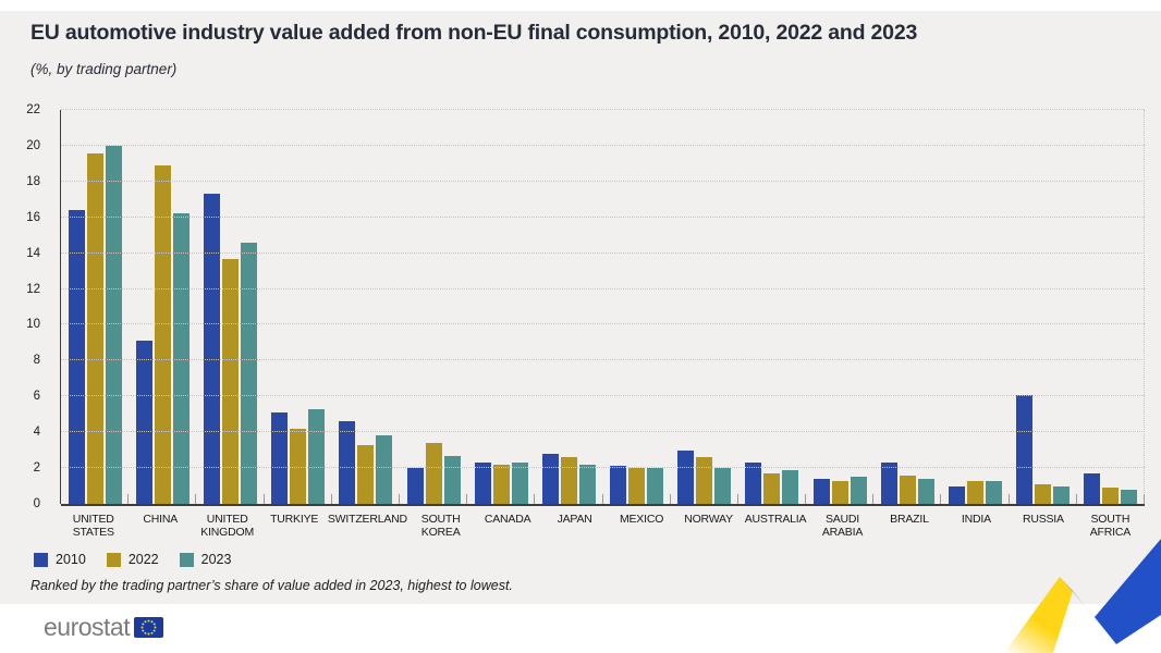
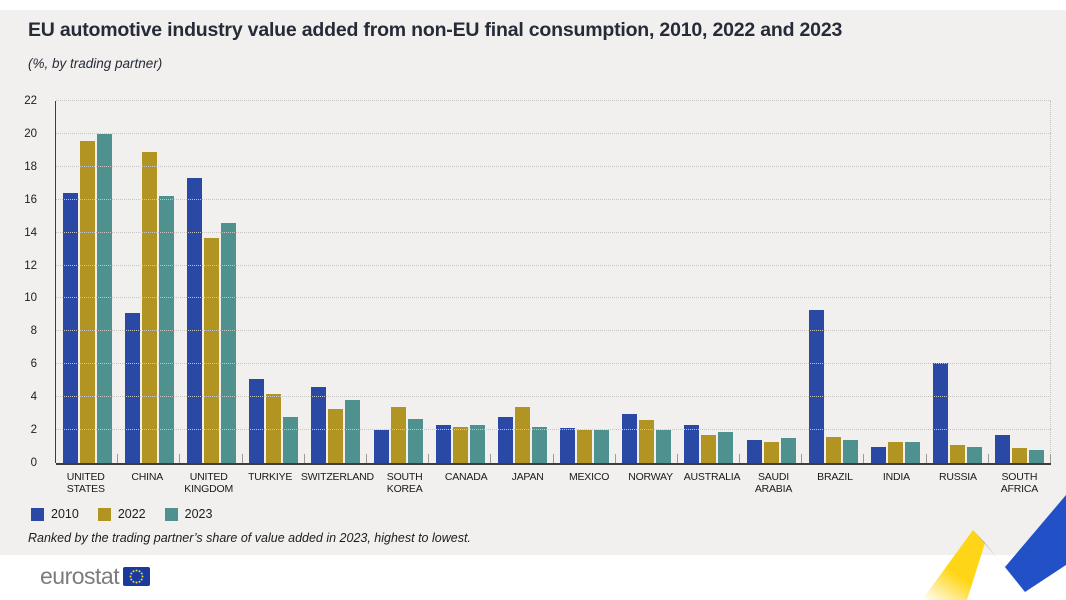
2023/TURKIYE: 5.3 -> 2.8
2022/JAPAN: 2.6 -> 3.4
2010/BRAZIL: 2.3 -> 9.3
